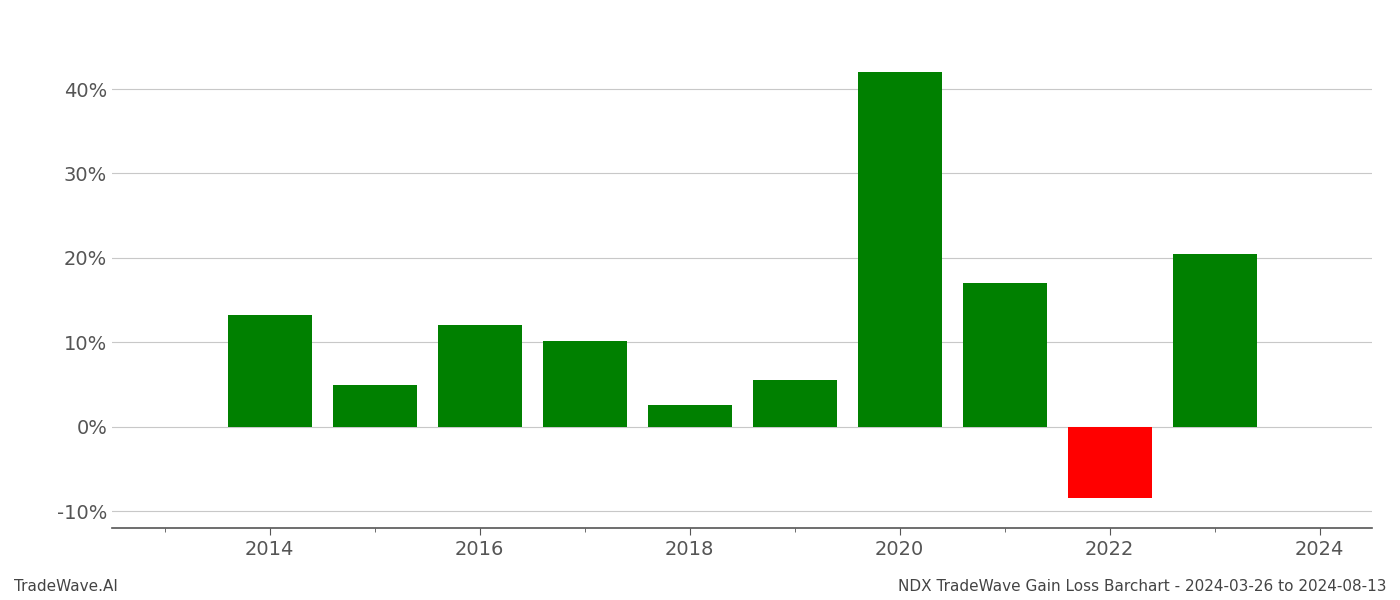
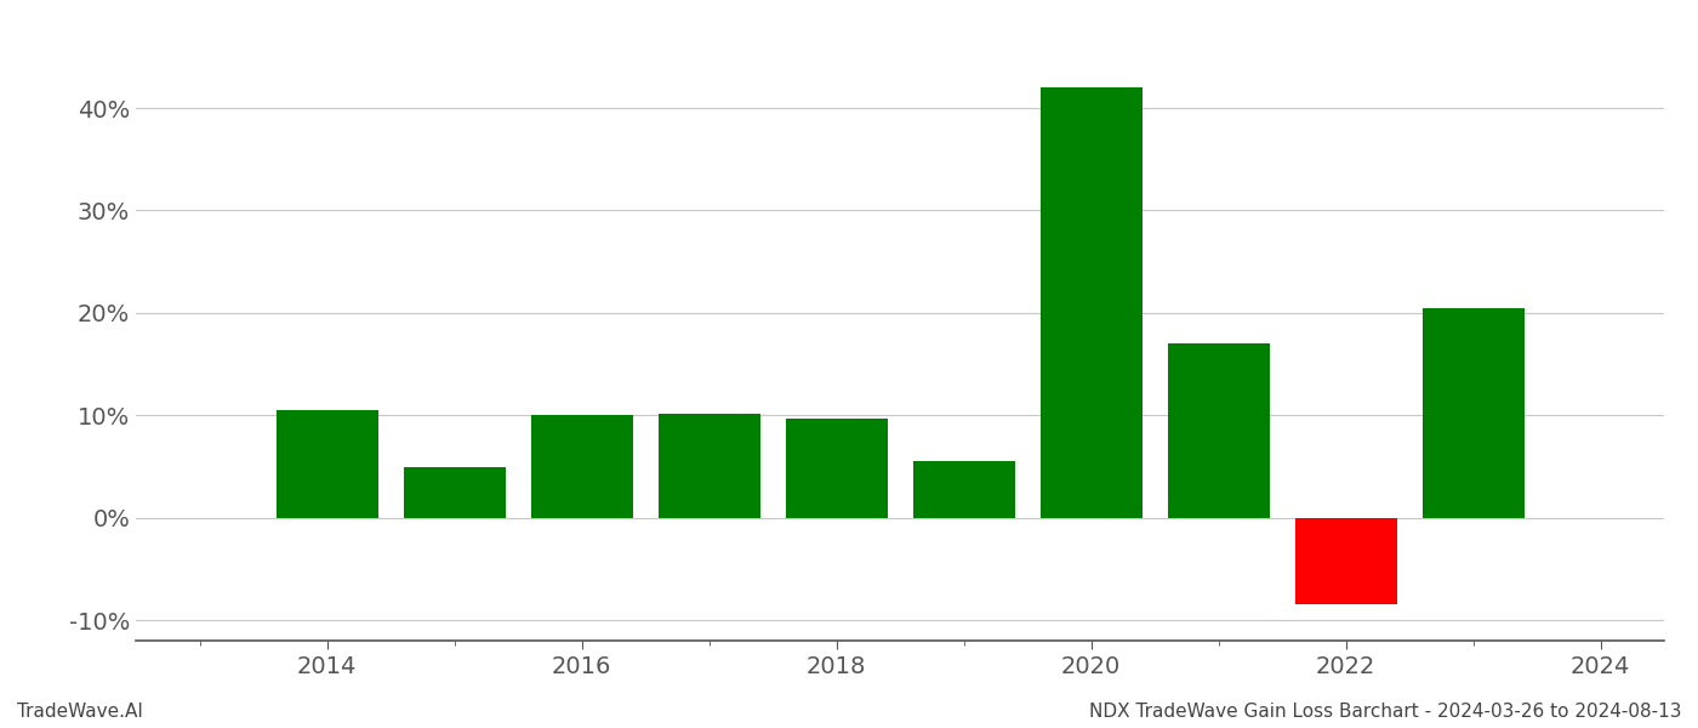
2014: 13.2% -> 10.5%
2016: 12.0% -> 10.0%
2018: 2.6% -> 9.7%
